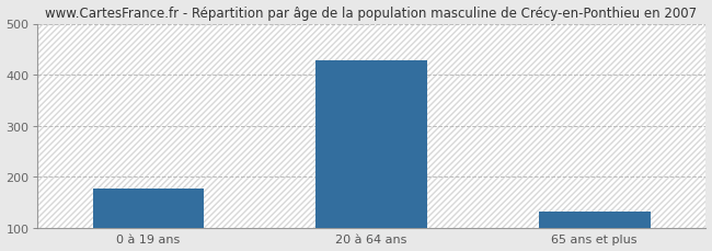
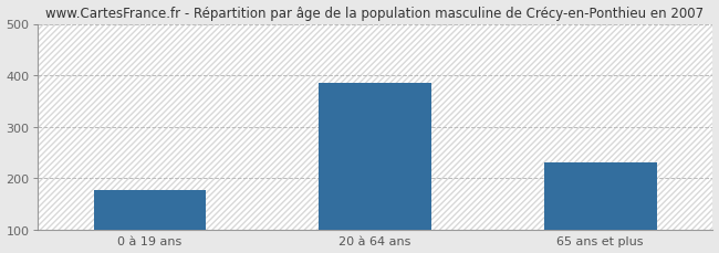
20 à 64 ans: 428 -> 385
65 ans et plus: 133 -> 230
